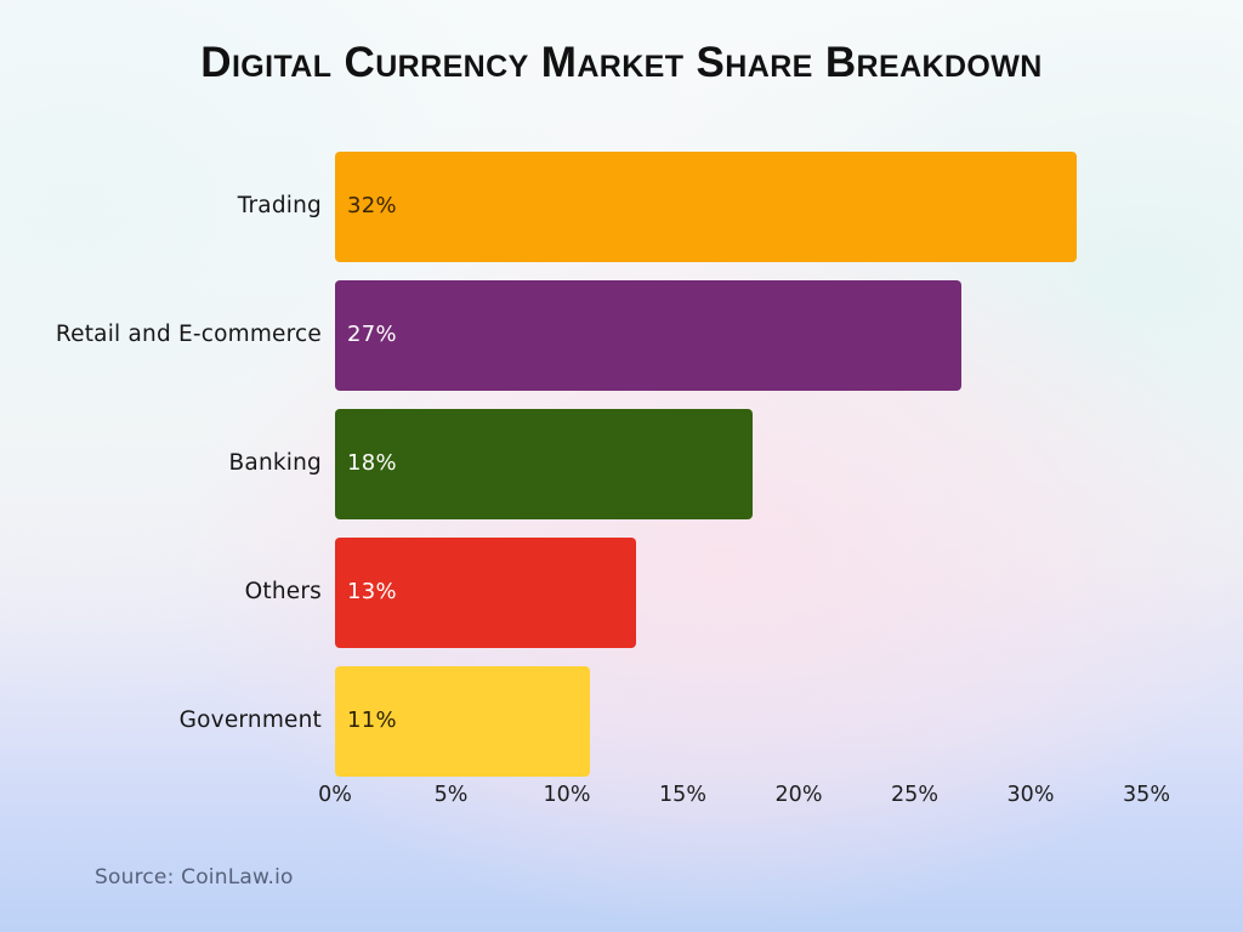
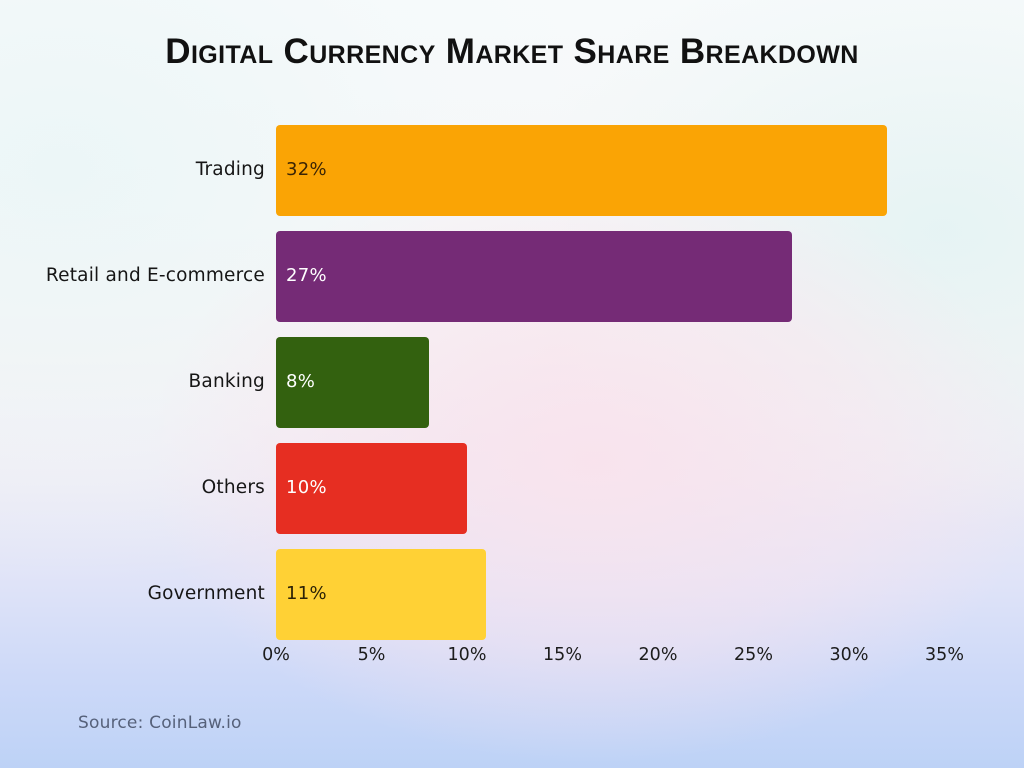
Banking: 18% -> 8%
Others: 13% -> 10%
